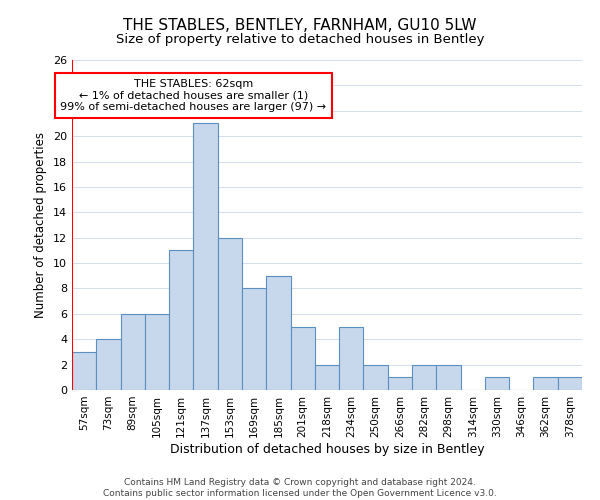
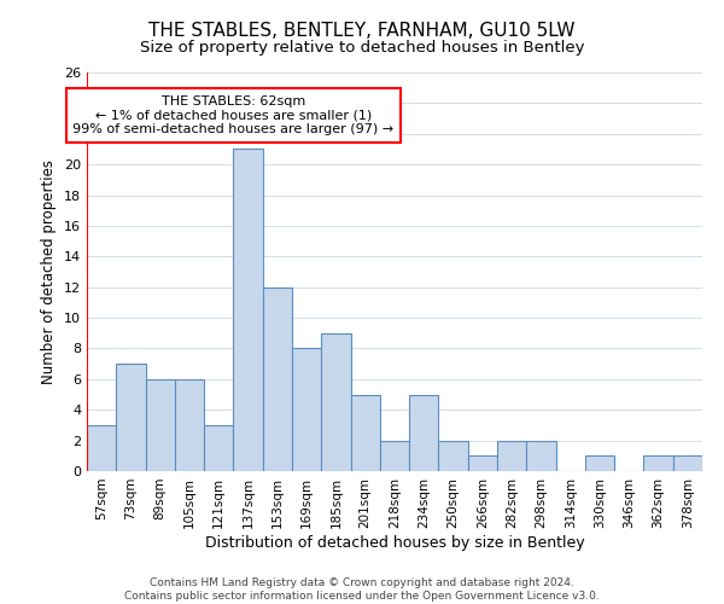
73sqm: 4 -> 7
121sqm: 11 -> 3
